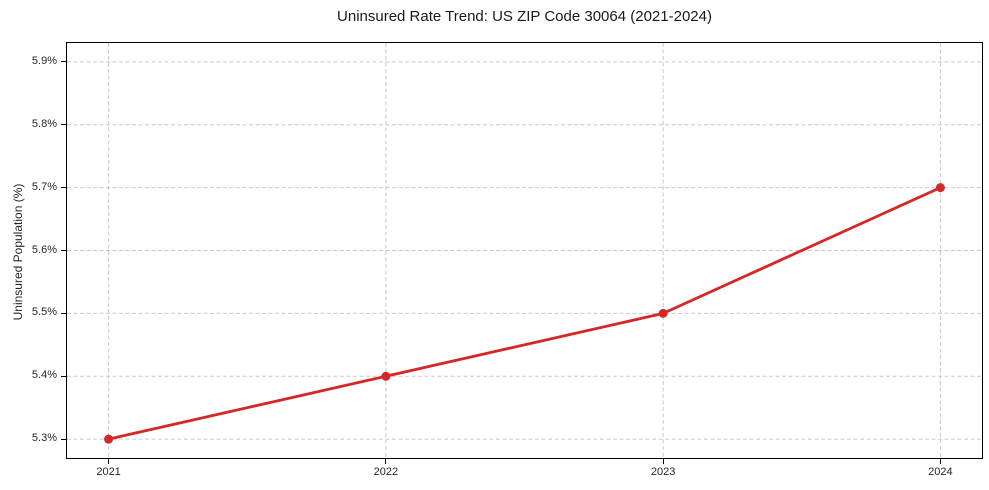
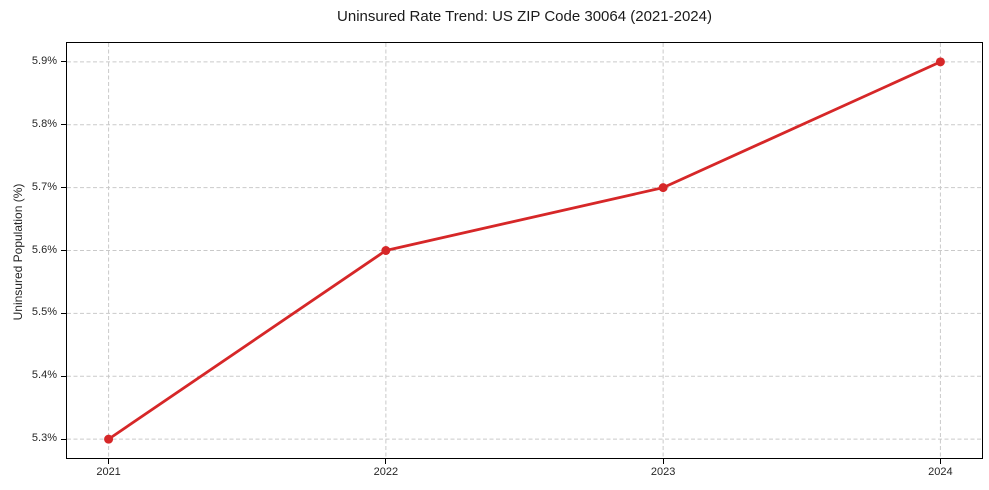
2022: 5.4% -> 5.6%
2023: 5.5% -> 5.7%
2024: 5.7% -> 5.9%
